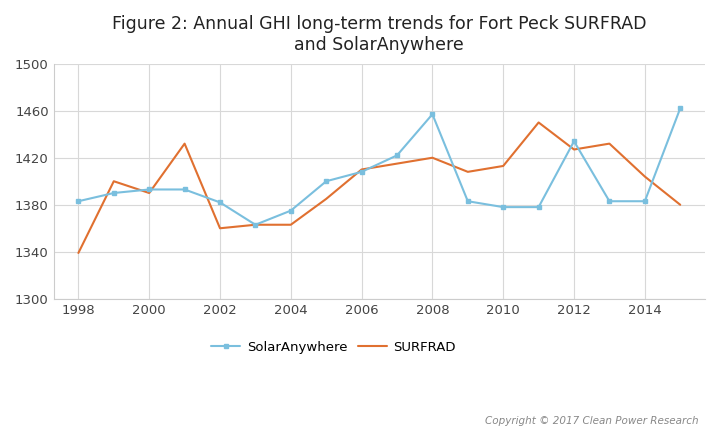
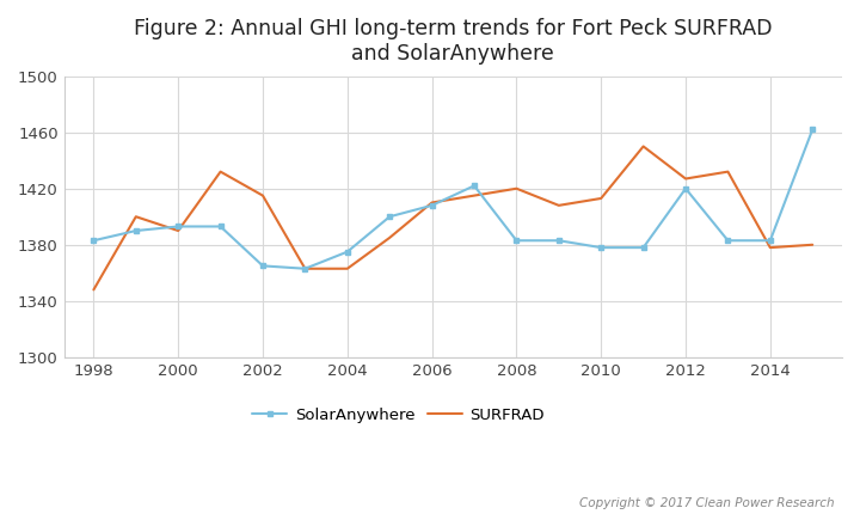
SURFRAD/1998: 1339 -> 1348
SolarAnywhere/2002: 1382 -> 1365
SURFRAD/2002: 1360 -> 1415
SolarAnywhere/2008: 1457 -> 1383
SolarAnywhere/2012: 1434 -> 1420
SURFRAD/2014: 1404 -> 1378
